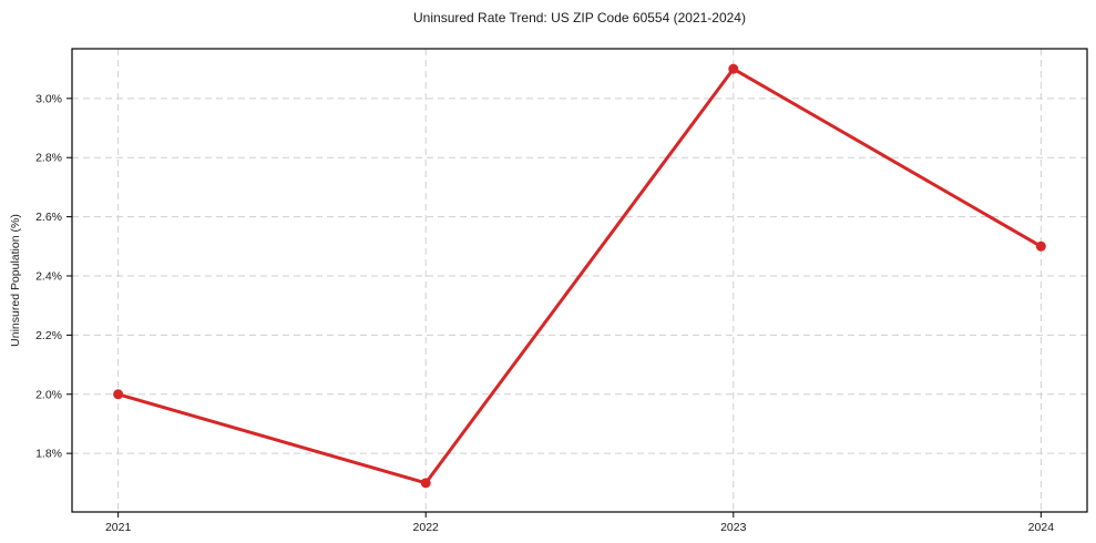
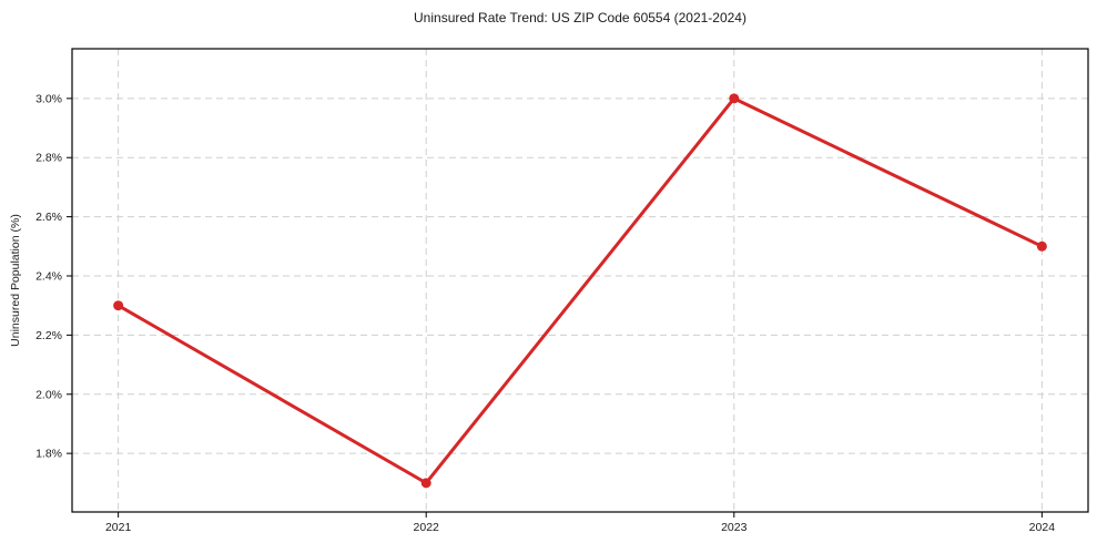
2021: 2.0% -> 2.3%
2023: 3.1% -> 3.0%
